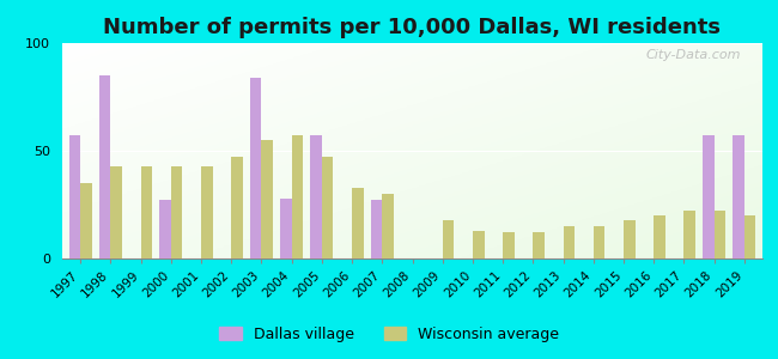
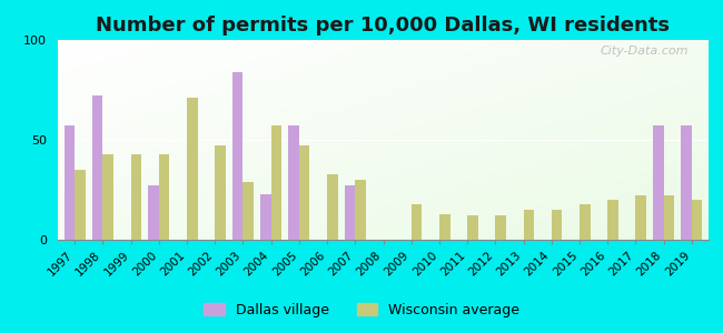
Dallas village/1998: 85 -> 72
Wisconsin average/2001: 43 -> 71
Wisconsin average/2003: 55 -> 29
Dallas village/2004: 28 -> 23
